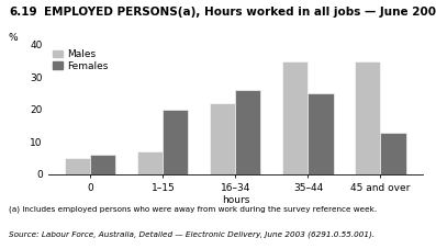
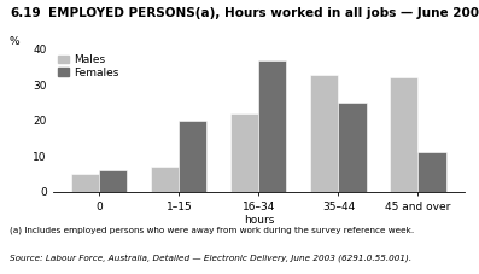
Females/16–34: 26 -> 37
Males/35–44: 35 -> 33
Males/45 and over: 35 -> 32
Females/45 and over: 13 -> 11
